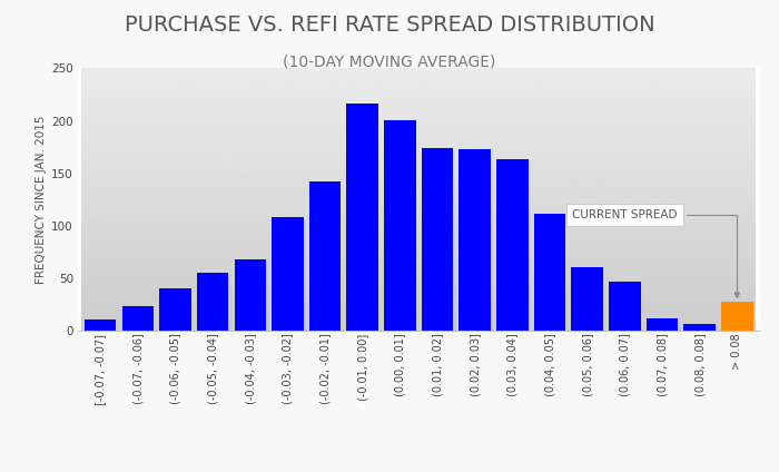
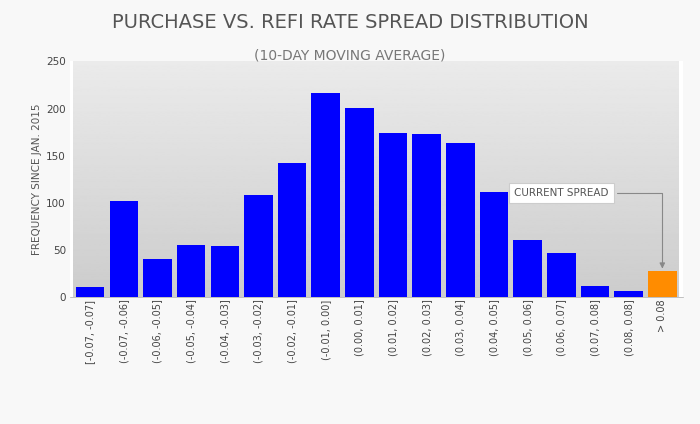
(-0.07, -0.06]: 23 -> 102
(-0.04, -0.03]: 68 -> 54
